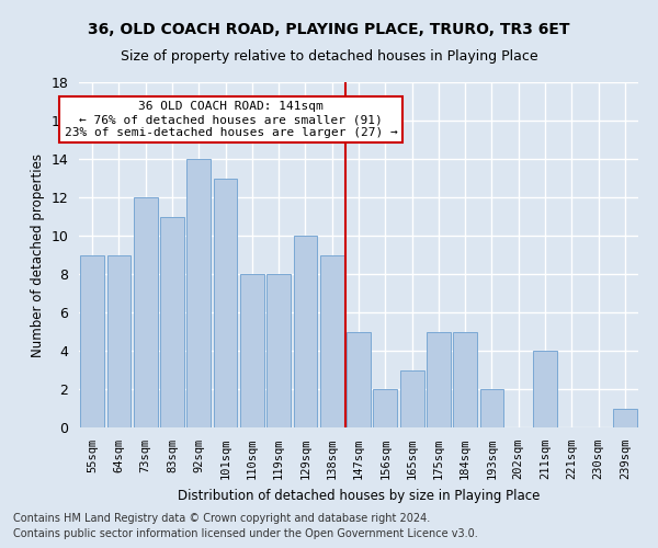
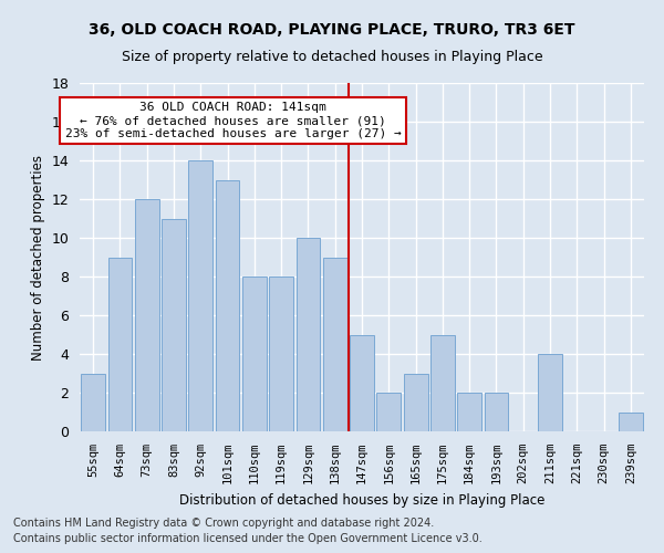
55sqm: 9 -> 3
184sqm: 5 -> 2
